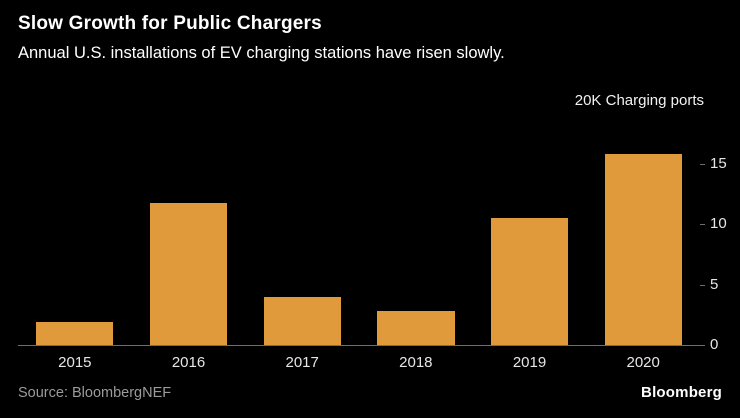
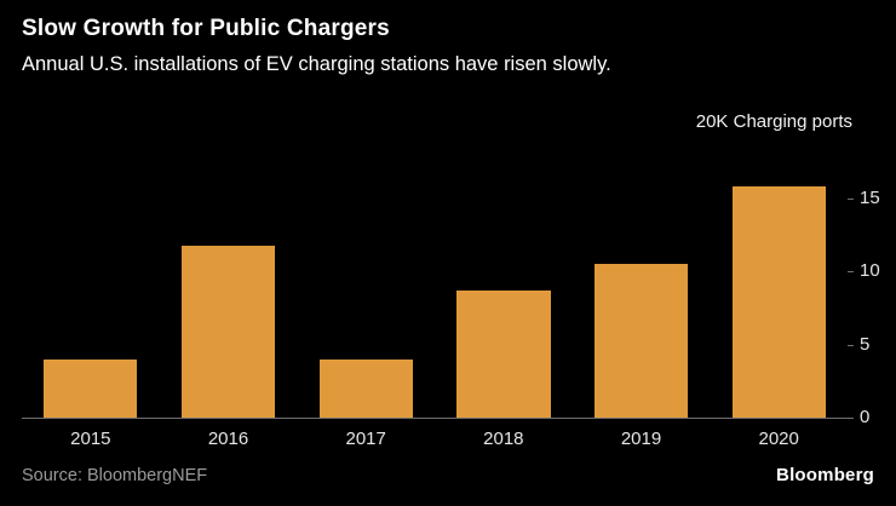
2015: 1.9 -> 4.0
2018: 2.8 -> 8.7
